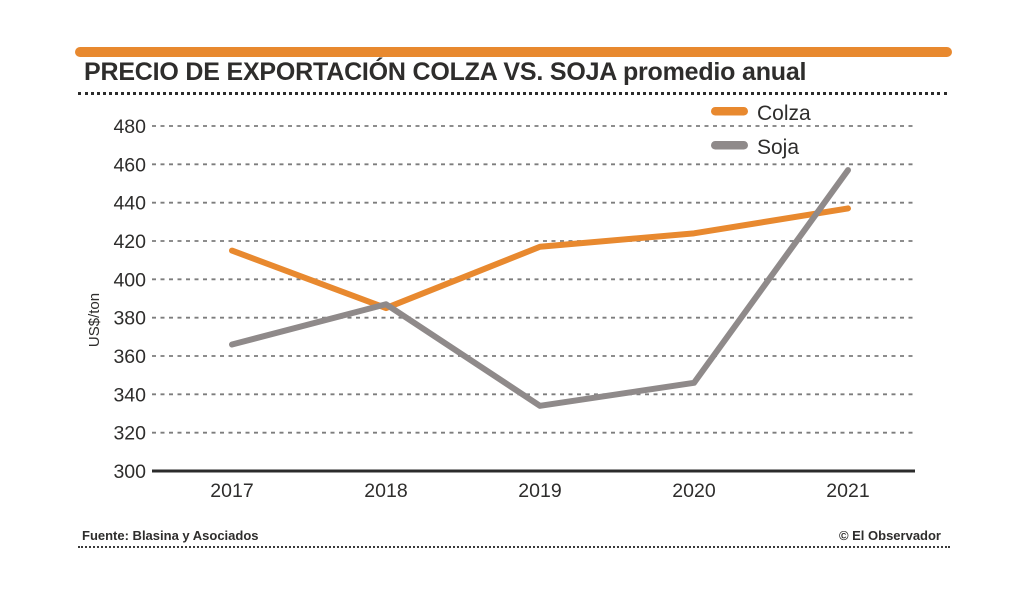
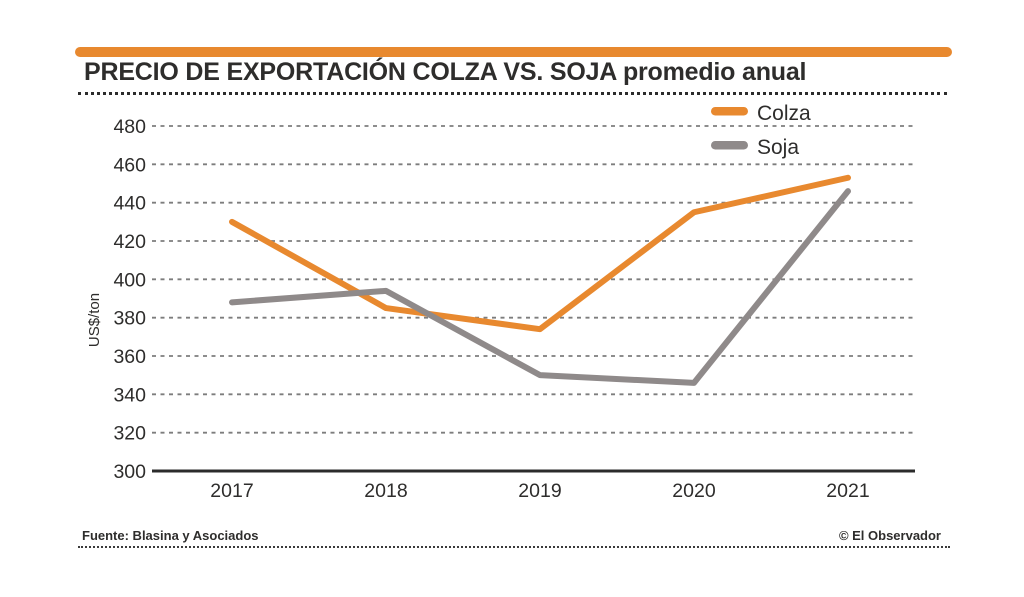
Colza/2017: 415 -> 430
Soja/2017: 366 -> 388
Soja/2018: 387 -> 394
Colza/2019: 417 -> 374
Soja/2019: 334 -> 350
Colza/2020: 424 -> 435
Colza/2021: 437 -> 453
Soja/2021: 457 -> 446
